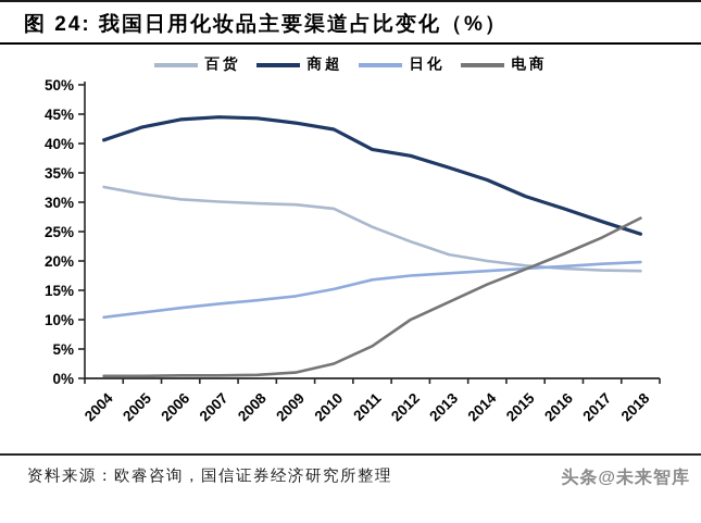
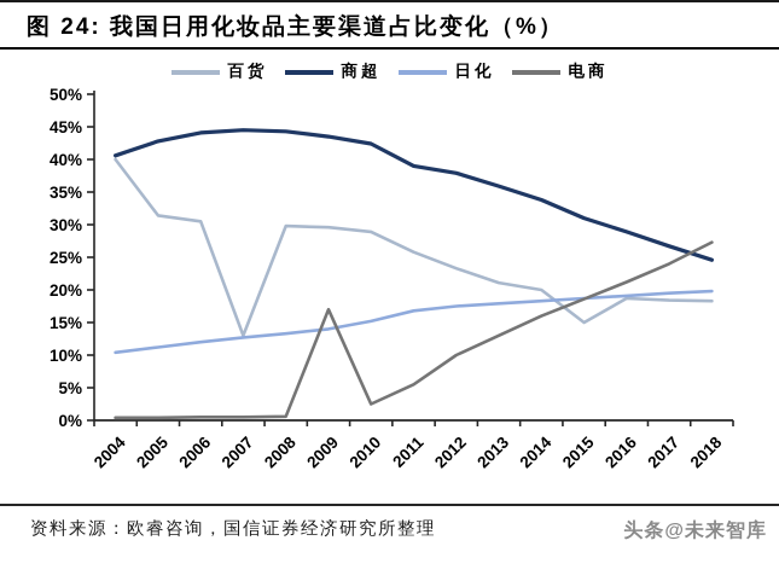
百货/2004: 33% -> 40%
百货/2007: 30% -> 13%
电商/2009: 1% -> 17%
百货/2015: 19% -> 15%
